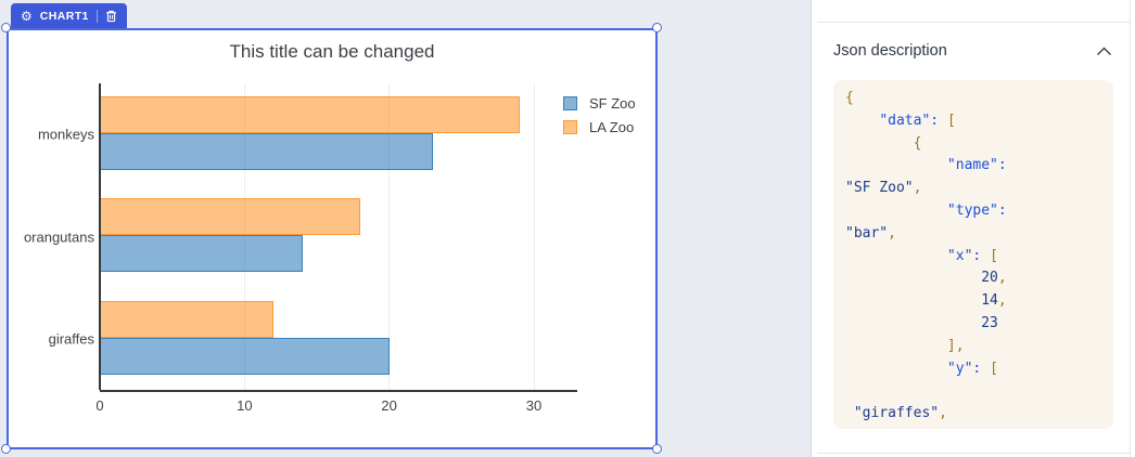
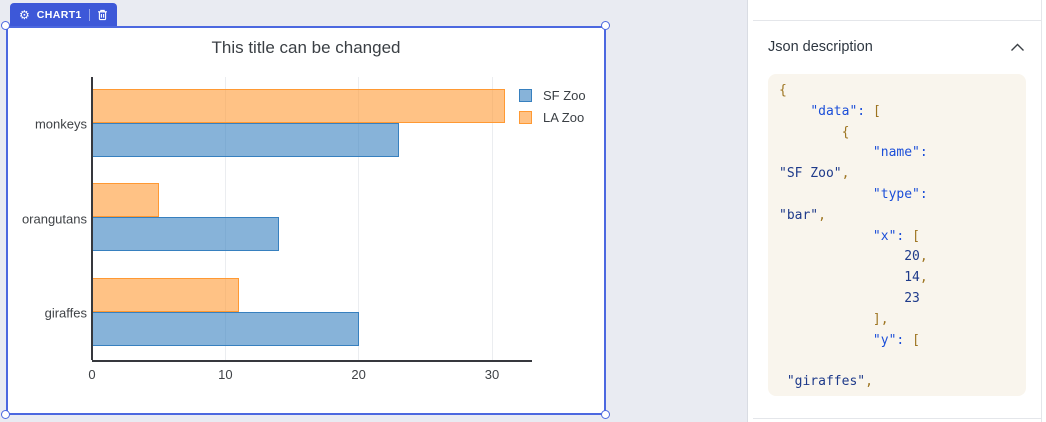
LA Zoo/monkeys: 29 -> 31
LA Zoo/orangutans: 18 -> 5
LA Zoo/giraffes: 12 -> 11
